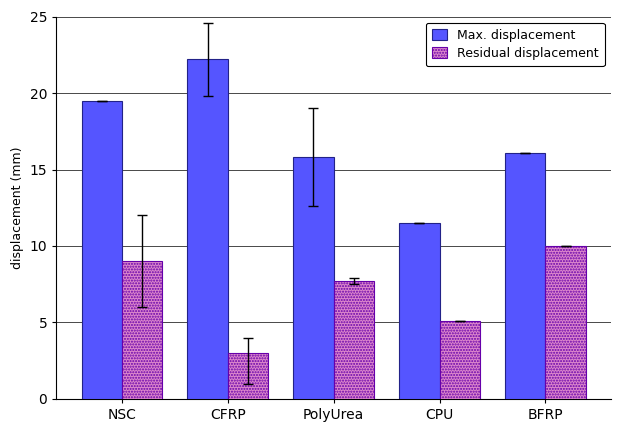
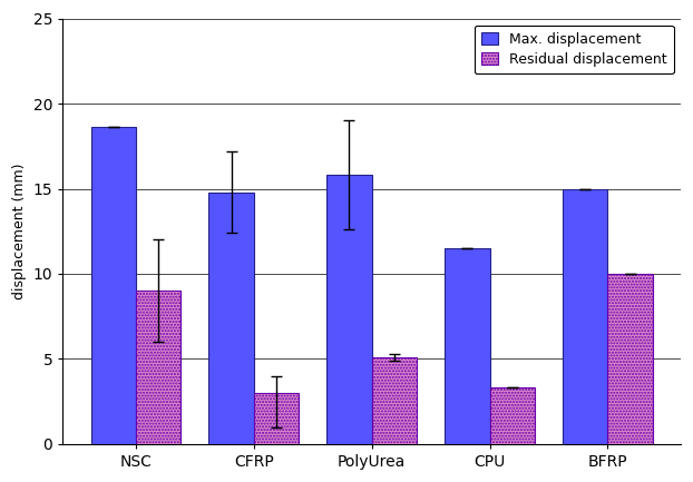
Max. displacement/NSC: 19.5 -> 18.6
Max. displacement/CFRP: 22.2 -> 14.8
Residual displacement/PolyUrea: 7.7 -> 5.1
Residual displacement/CPU: 5.1 -> 3.3
Max. displacement/BFRP: 16.1 -> 15.0
